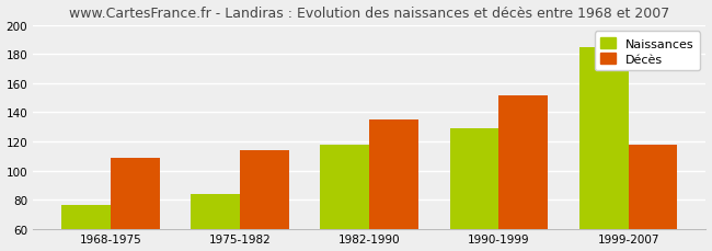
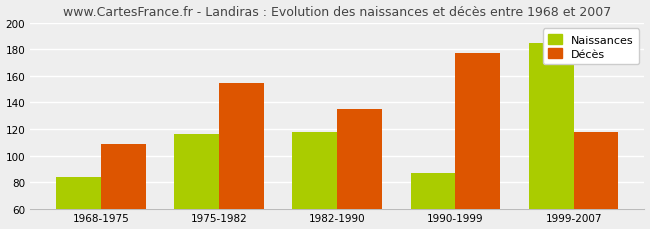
Naissances/1968-1975: 76 -> 84
Naissances/1975-1982: 84 -> 116
Décès/1975-1982: 114 -> 155
Naissances/1990-1999: 129 -> 87
Décès/1990-1999: 152 -> 177
